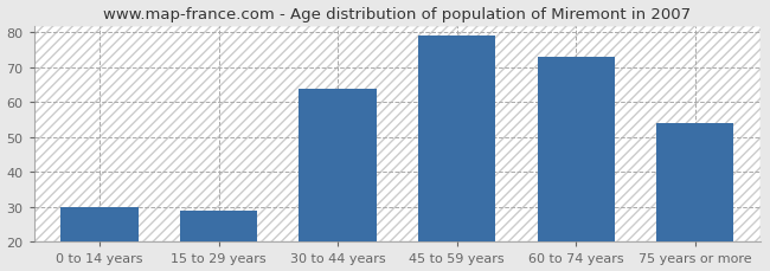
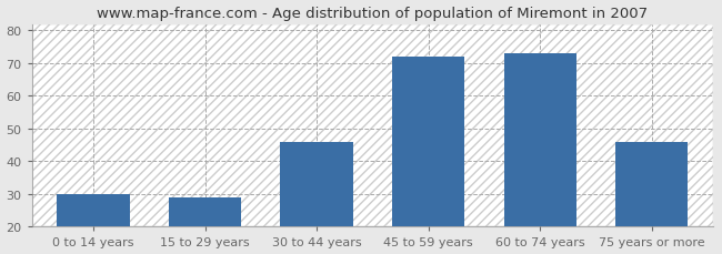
30 to 44 years: 64 -> 46
45 to 59 years: 79 -> 72
75 years or more: 54 -> 46
